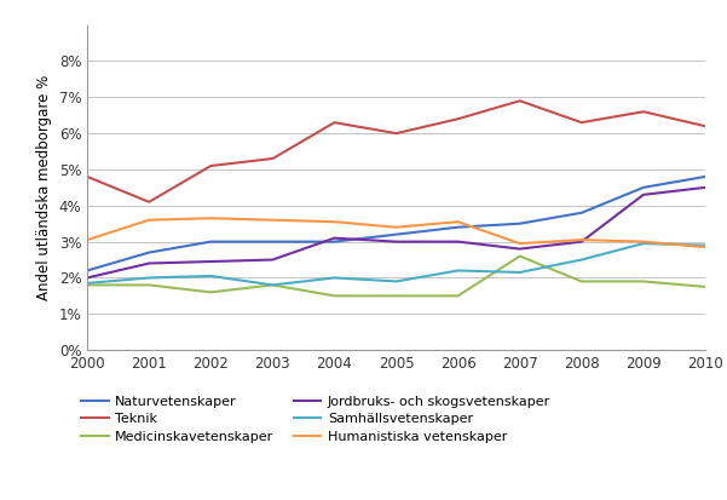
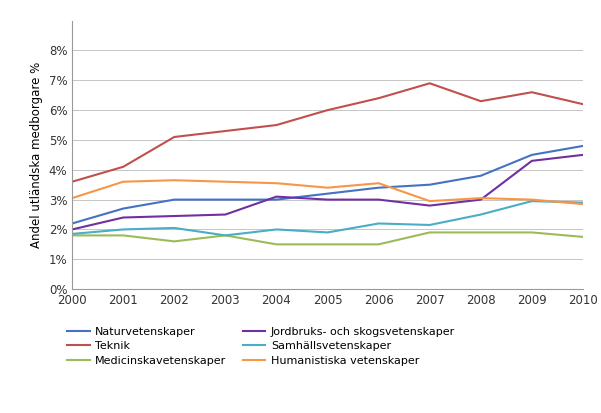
Teknik/2000: 4.8% -> 3.6%
Teknik/2004: 6.3% -> 5.5%
Medicinskavetenskaper/2007: 2.60% -> 1.90%
